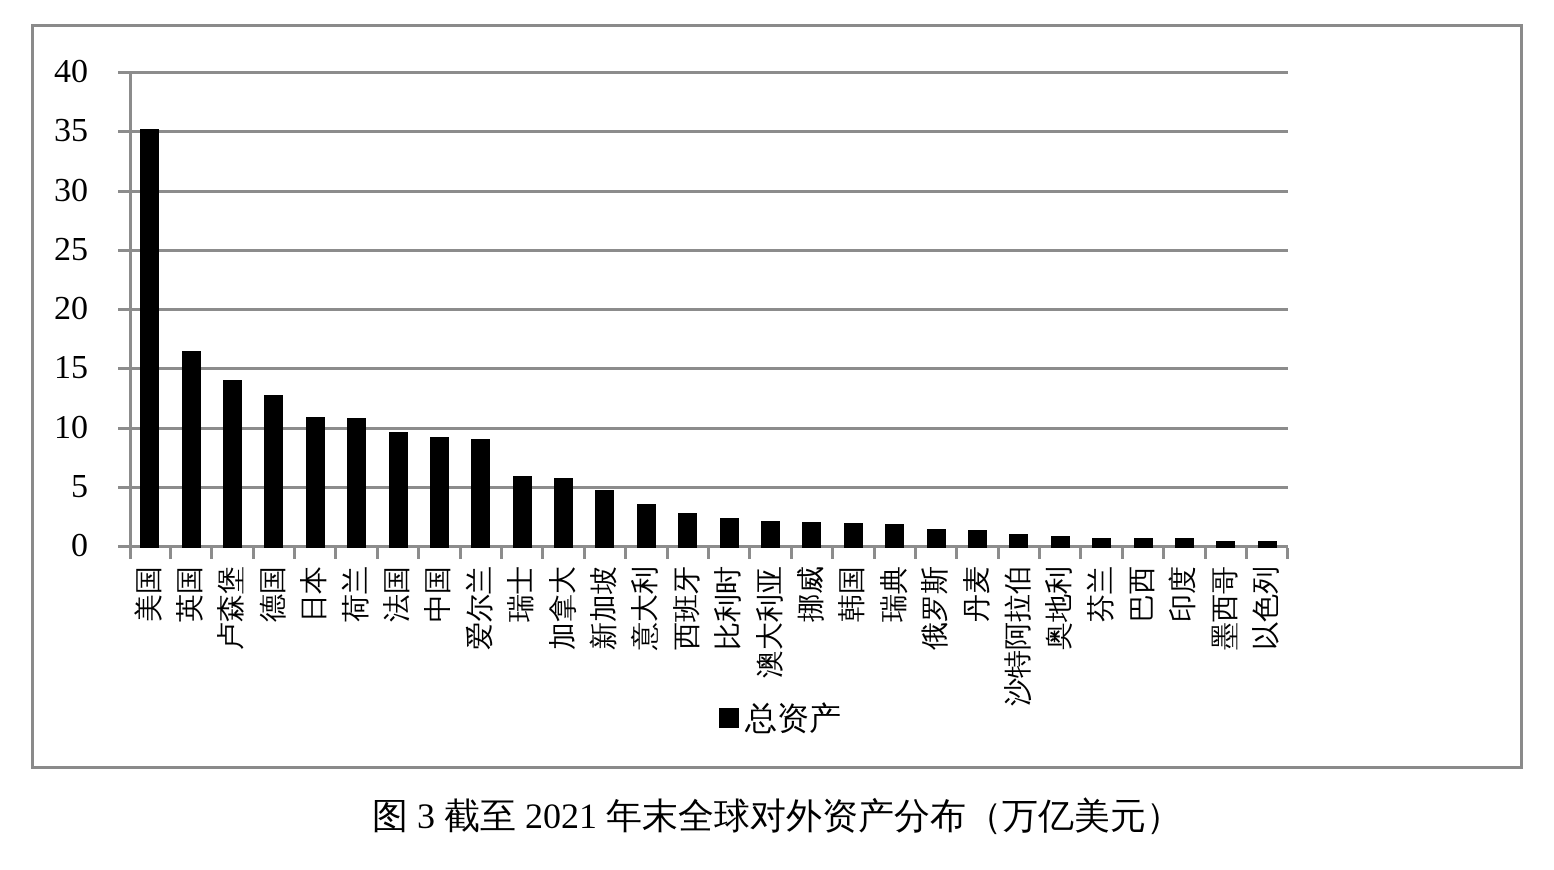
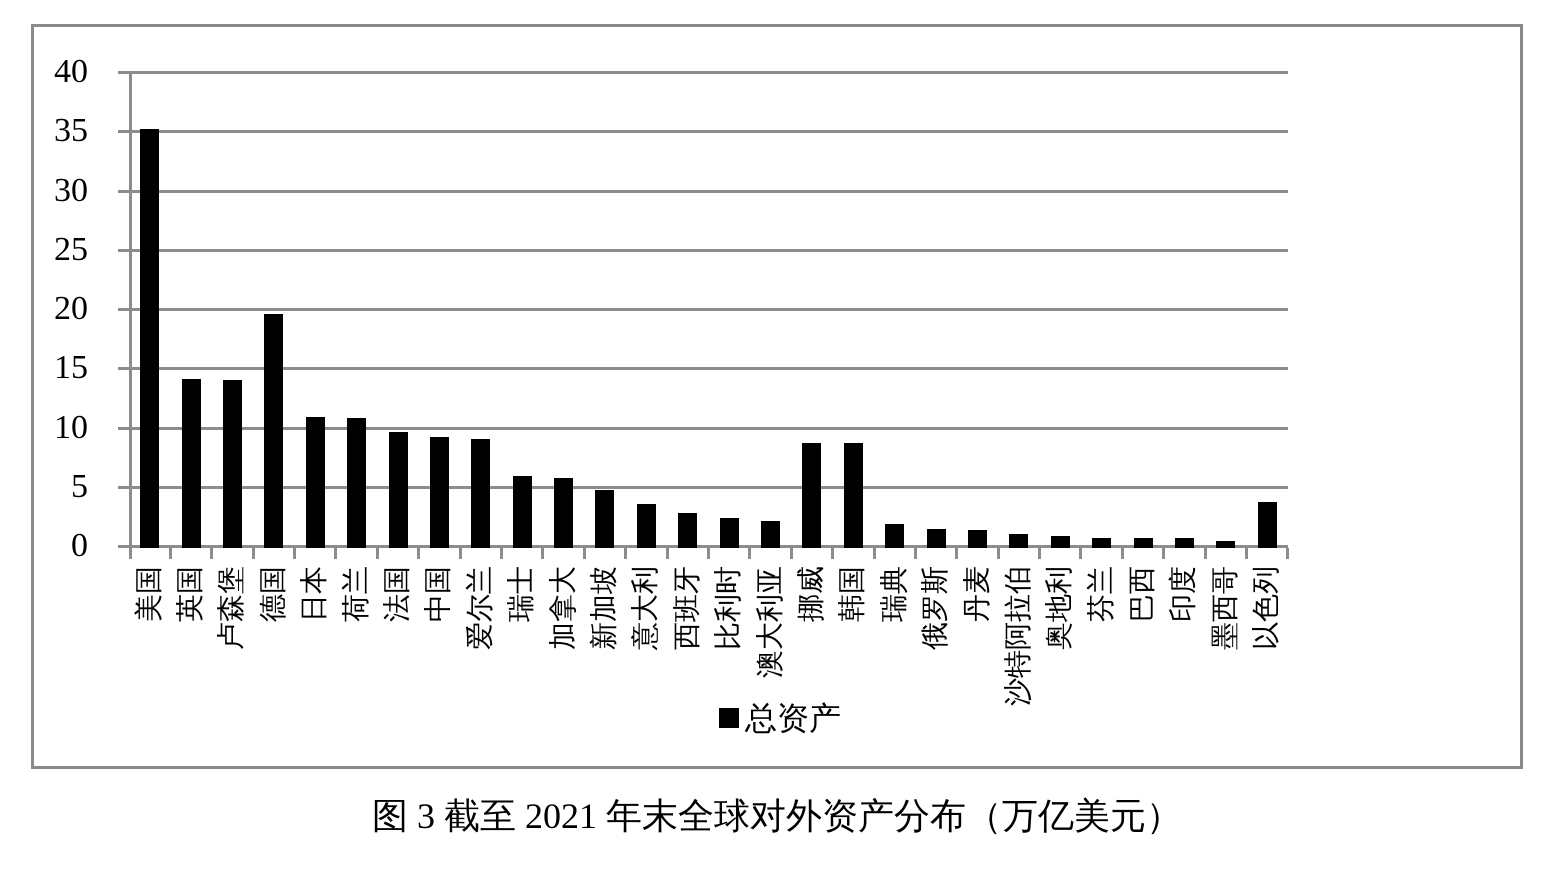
英国: 16.5 -> 14.2
德国: 12.8 -> 19.6
挪威: 2.2 -> 8.8
韩国: 2.1 -> 8.8
以色列: 0.6 -> 3.9
